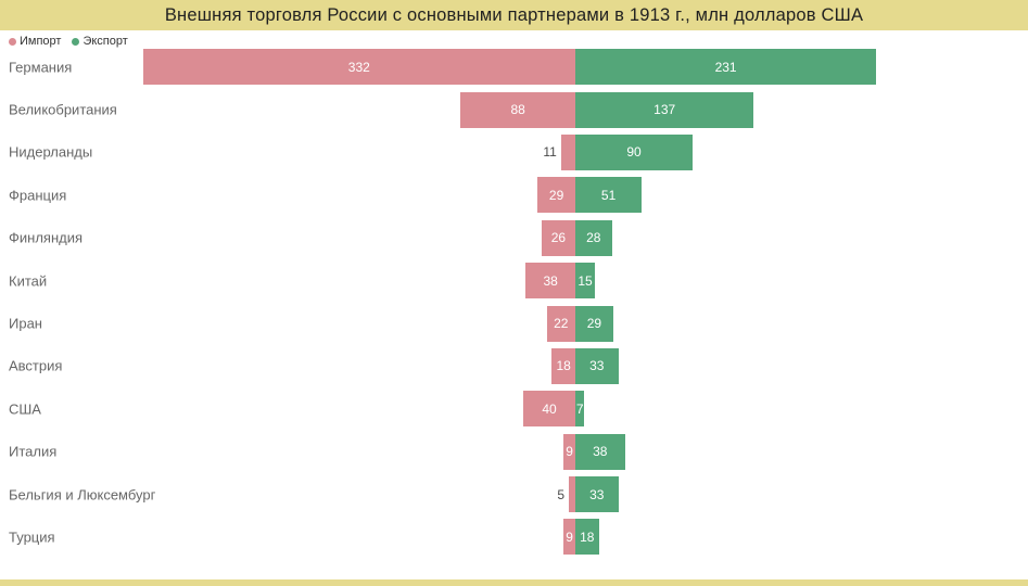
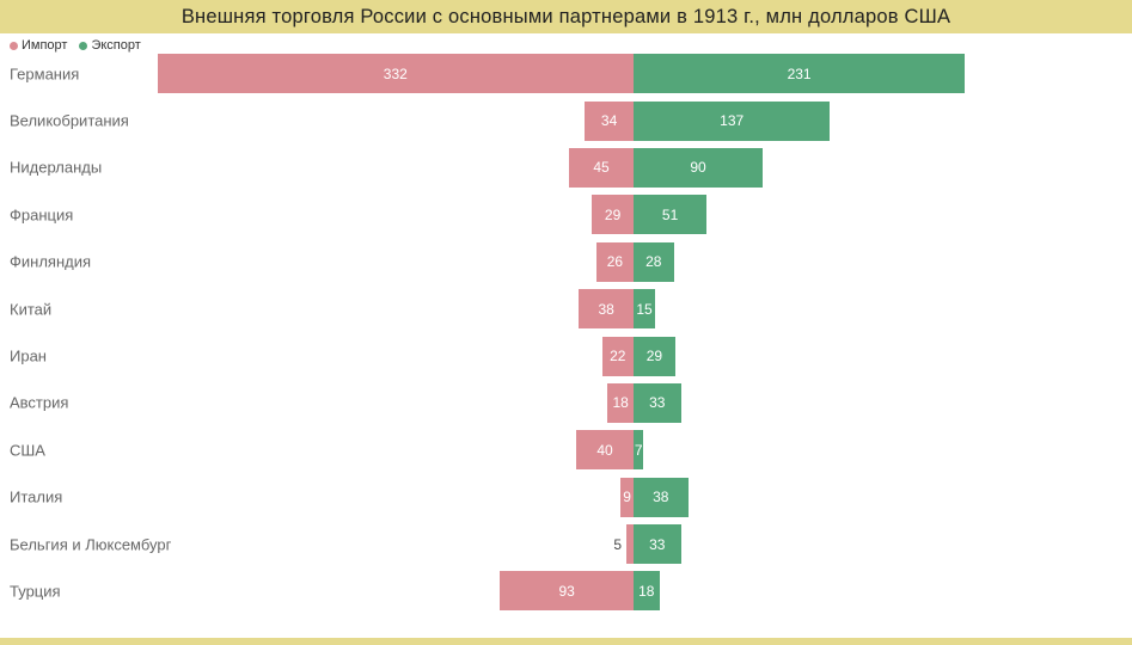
Импорт/Великобритания: 88 -> 34
Импорт/Нидерланды: 11 -> 45
Импорт/Турция: 9 -> 93
